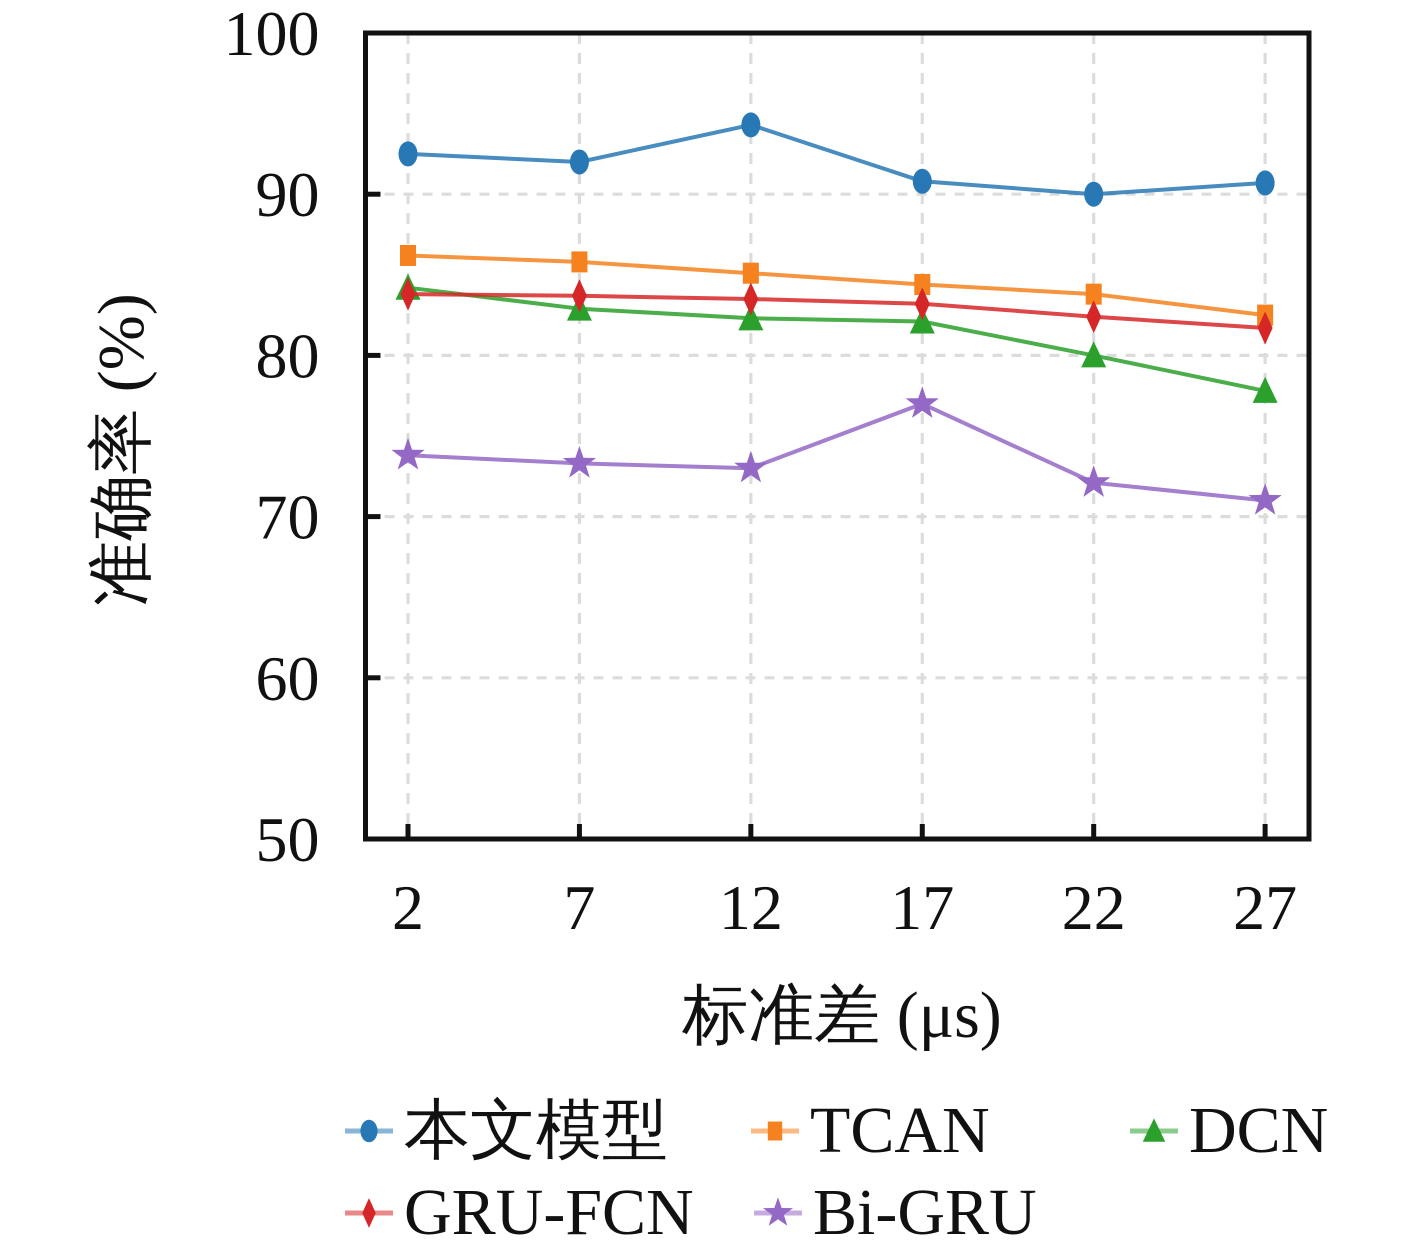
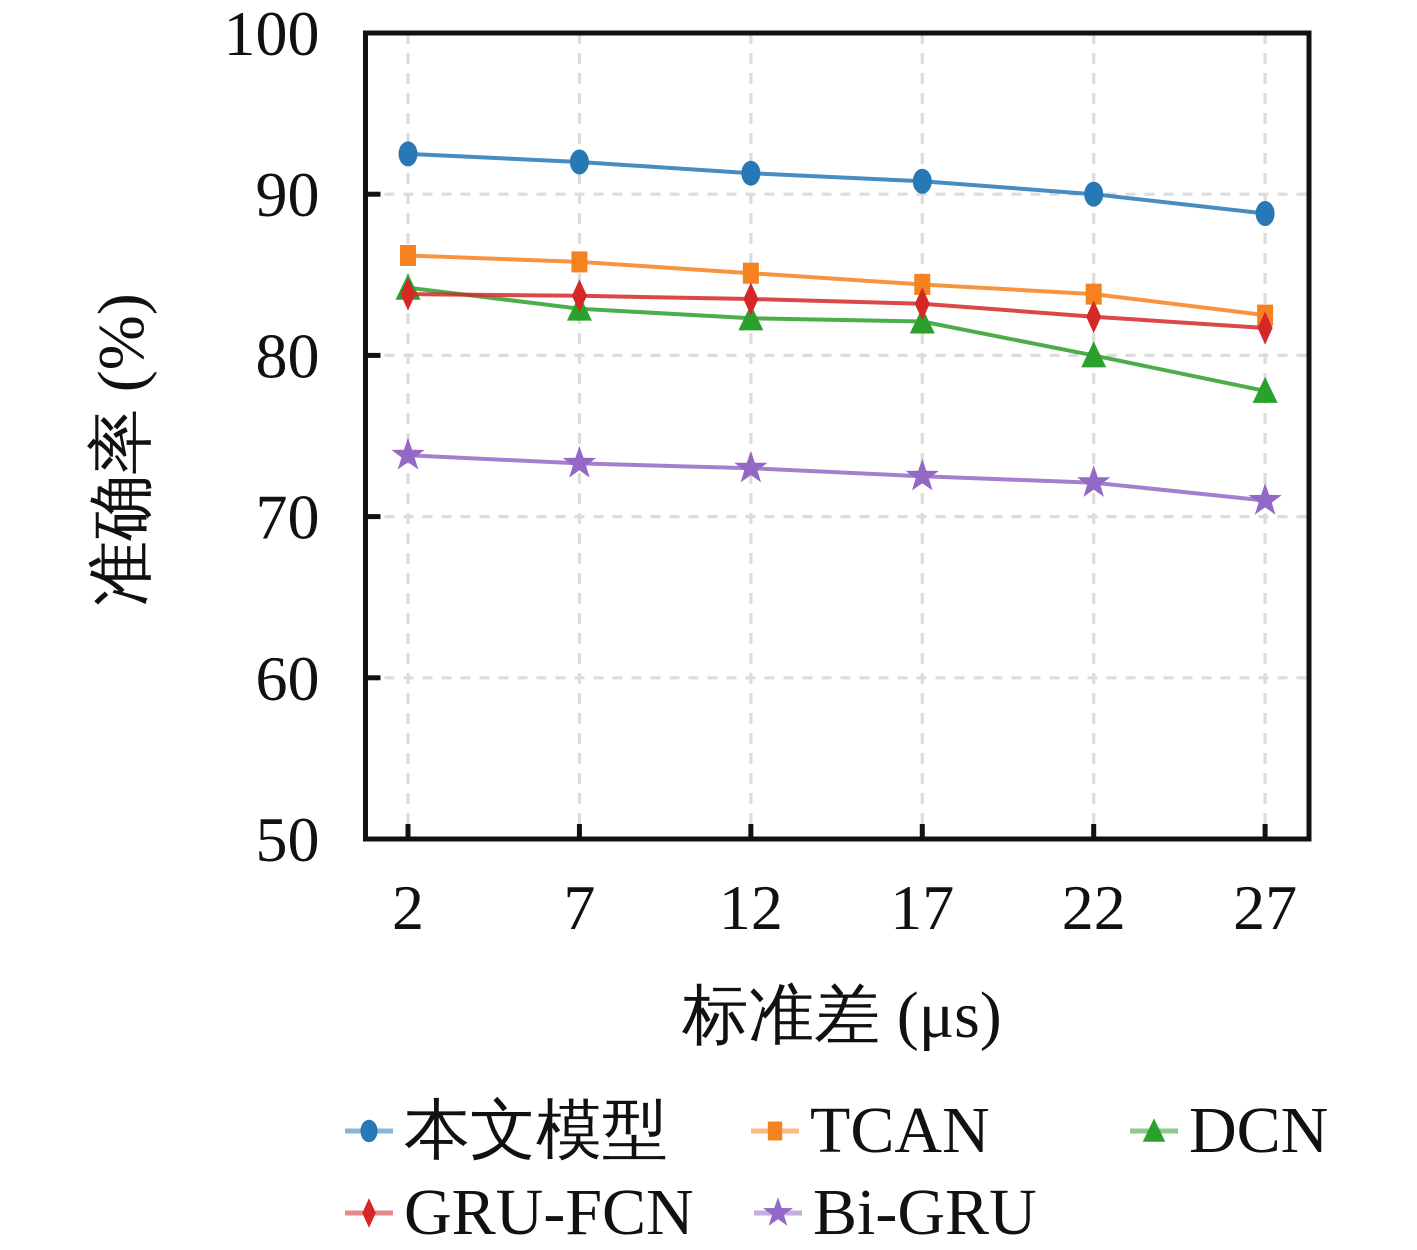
本文模型/12: 94.3 -> 91.3
Bi-GRU/17: 77.0 -> 72.5
本文模型/27: 90.7 -> 88.8
